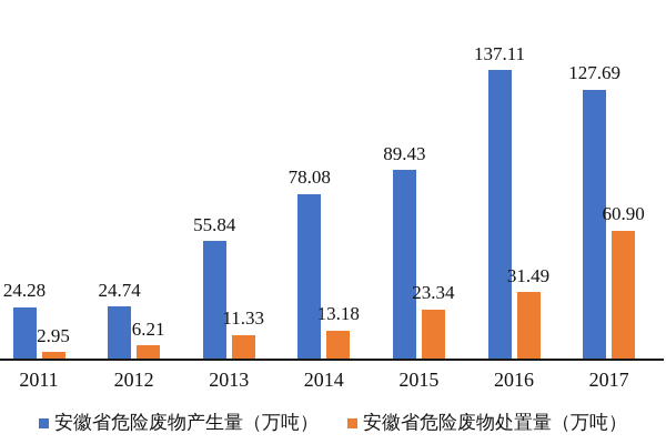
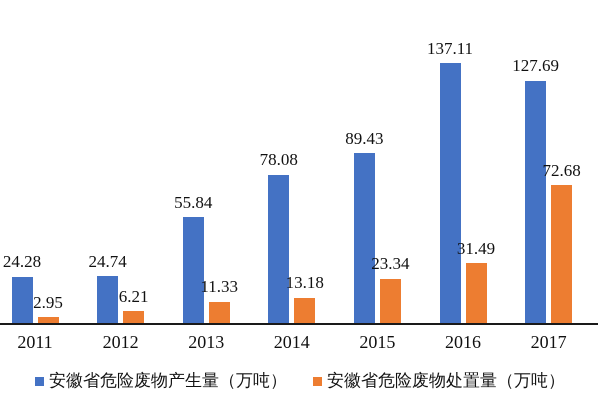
安徽省危险废物处置量（万吨）/2017: 60.90 -> 72.68
